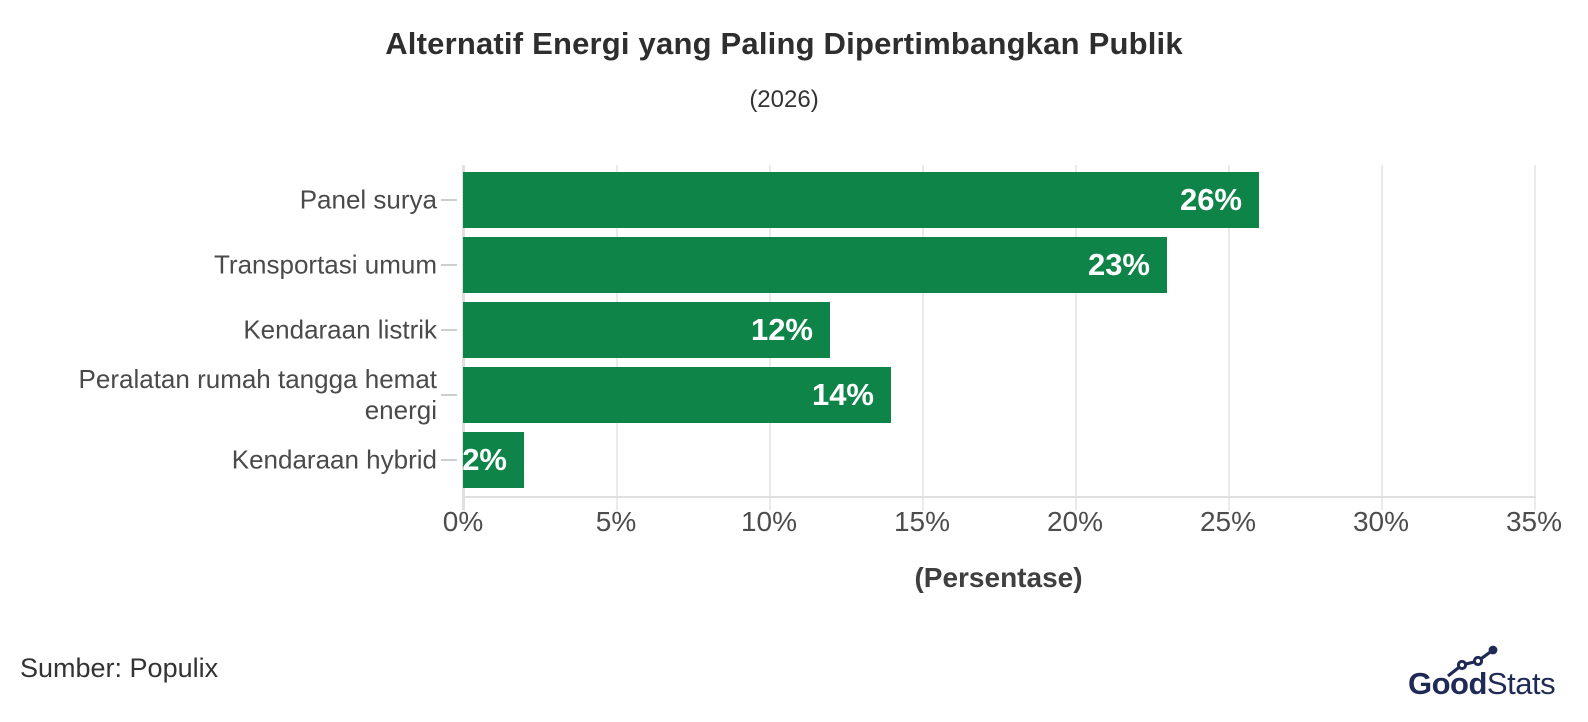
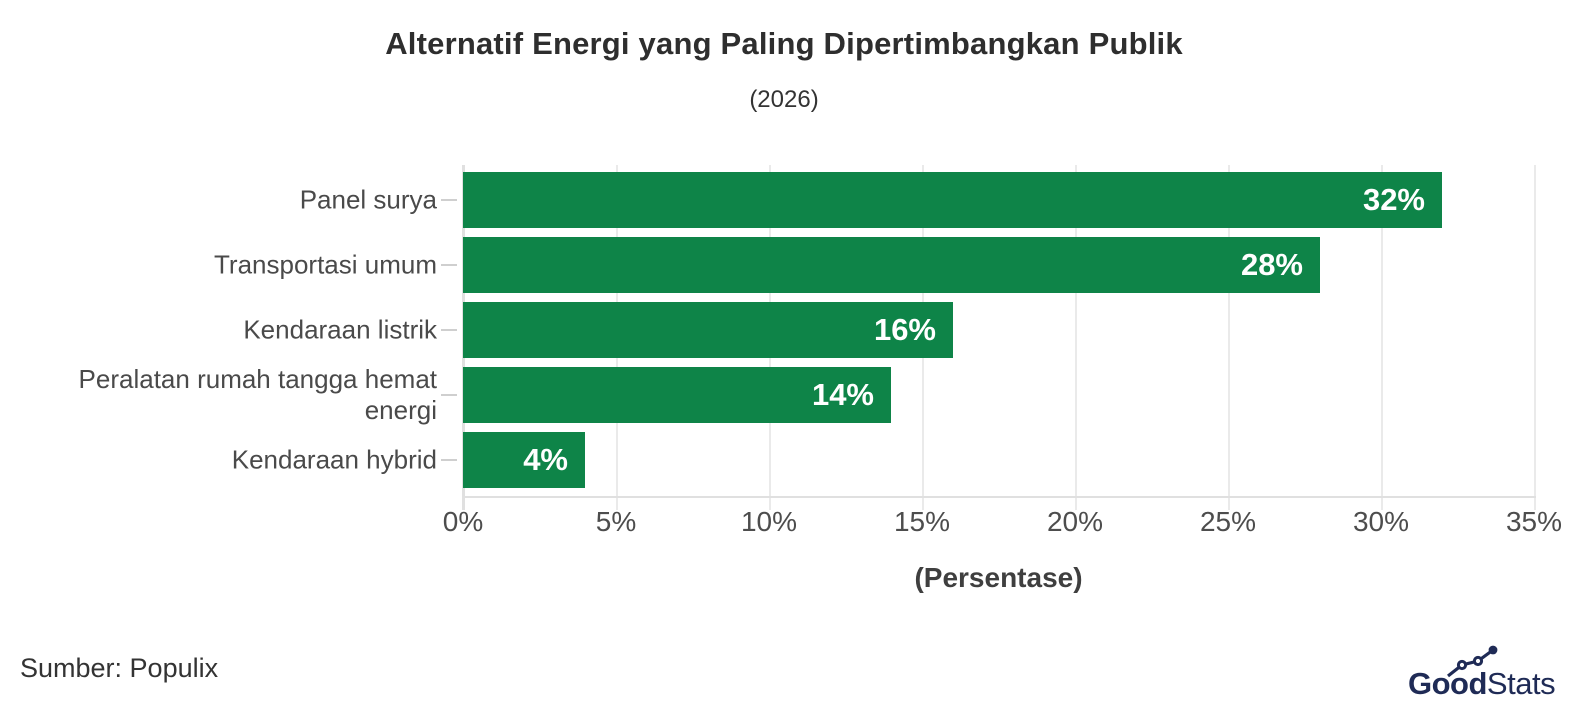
Panel surya: 26% -> 32%
Transportasi umum: 23% -> 28%
Kendaraan listrik: 12% -> 16%
Kendaraan hybrid: 2% -> 4%
